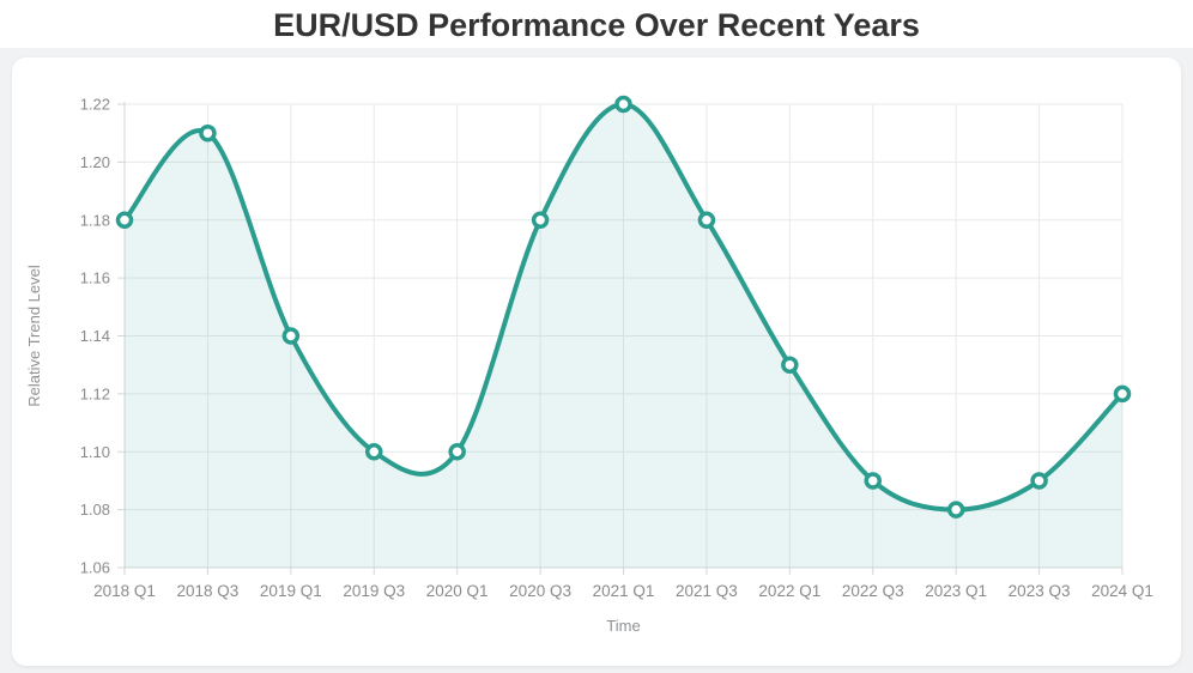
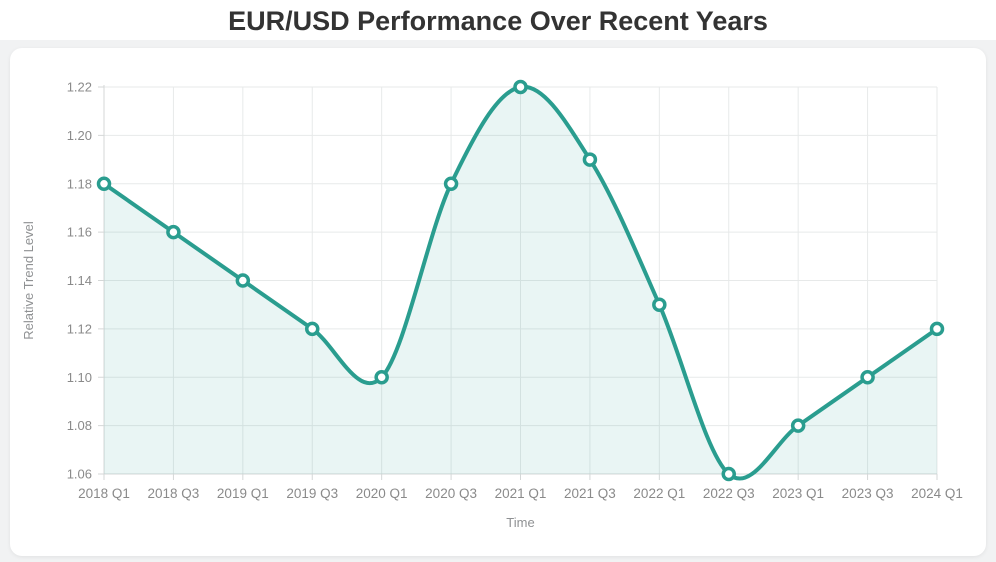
2018 Q3: 1.21 -> 1.16
2019 Q3: 1.10 -> 1.12
2021 Q3: 1.18 -> 1.19
2022 Q3: 1.09 -> 1.06
2023 Q3: 1.09 -> 1.10
